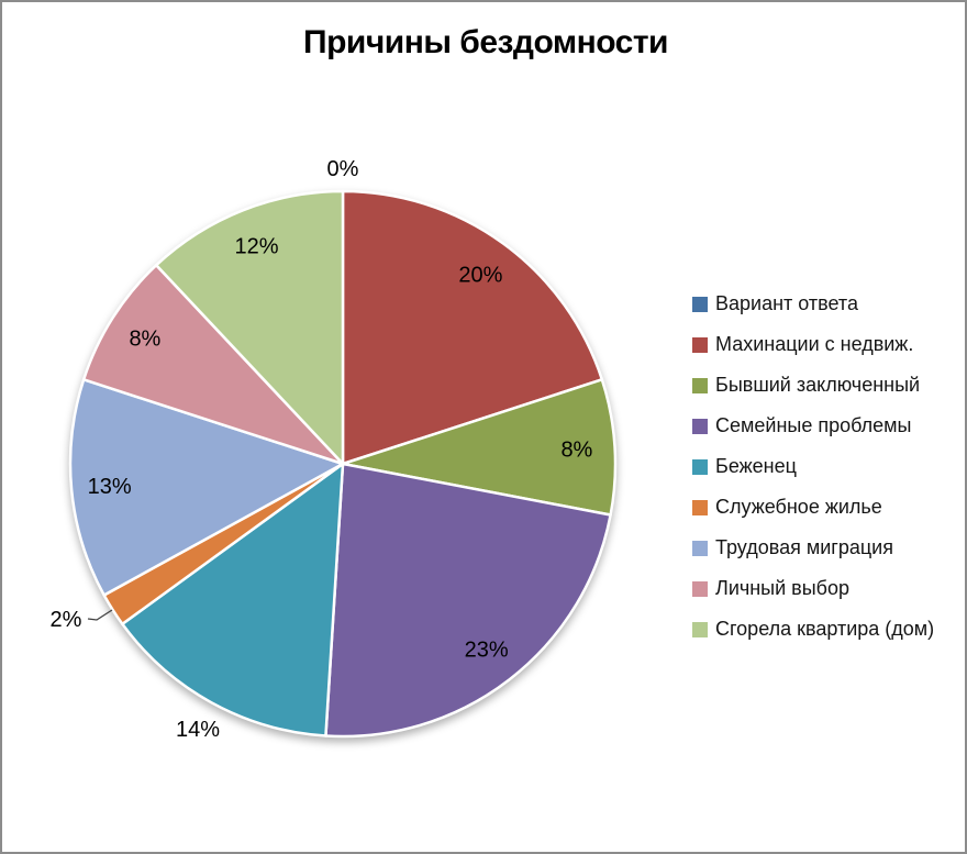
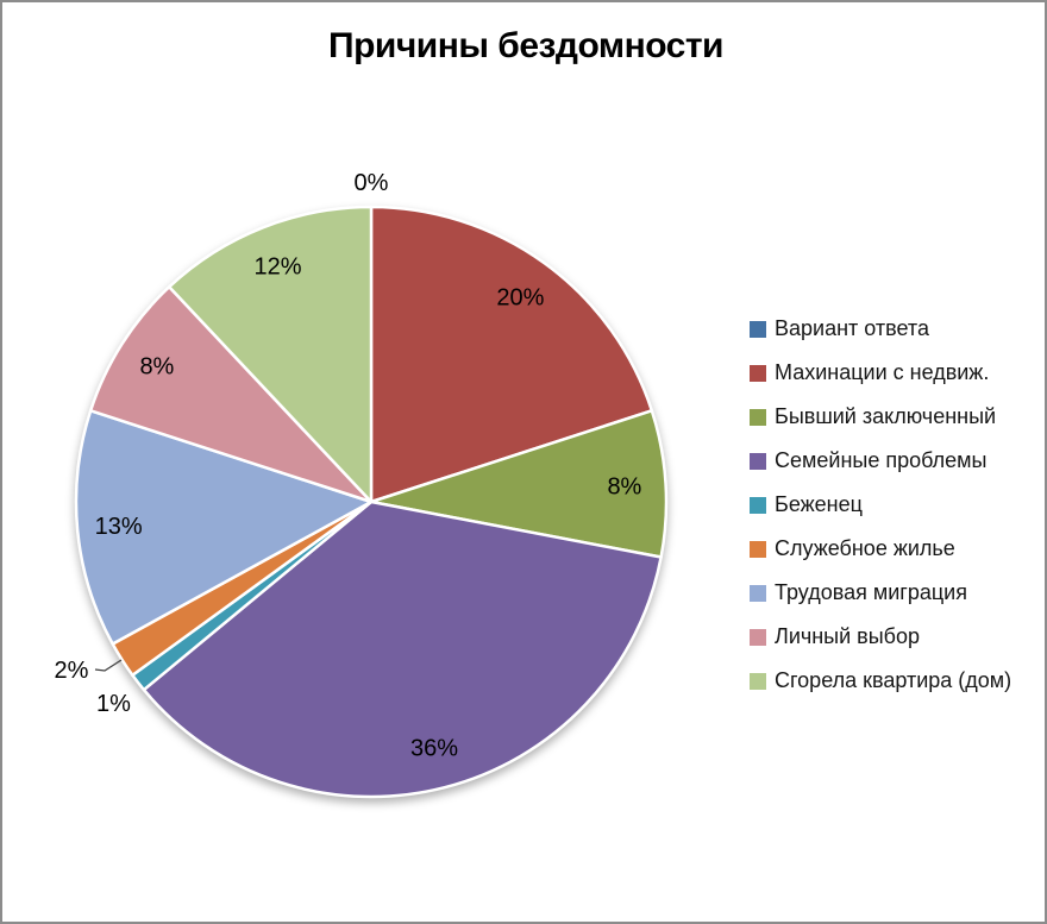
Семейные проблемы: 23% -> 36%
Беженец: 14% -> 1%
